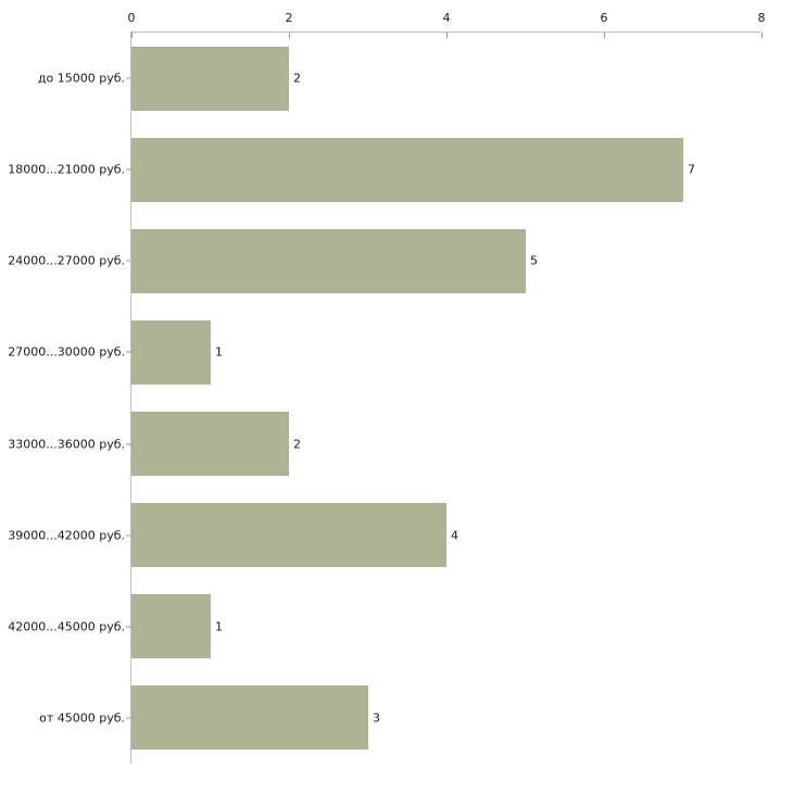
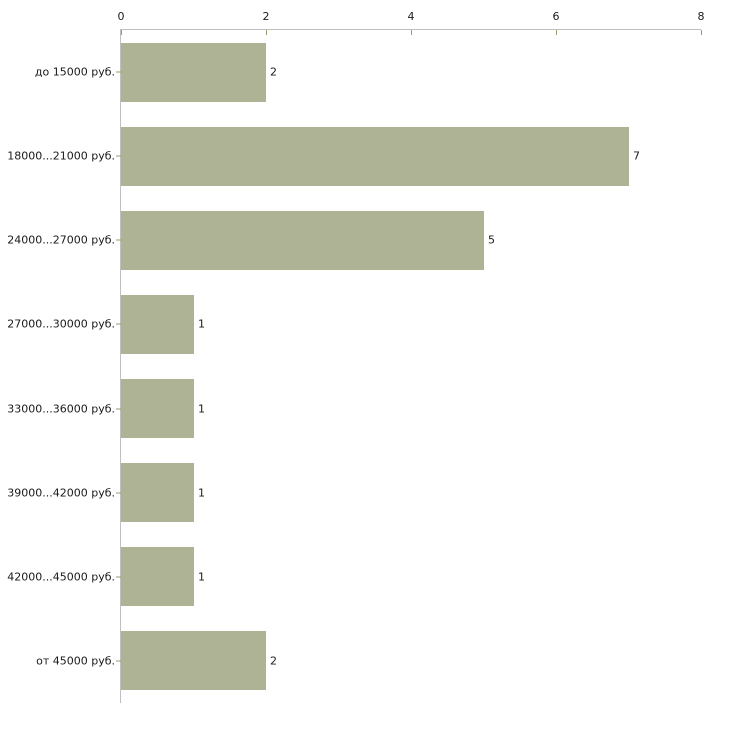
33000...36000 руб.: 2 -> 1
39000...42000 руб.: 4 -> 1
от 45000 руб.: 3 -> 2
